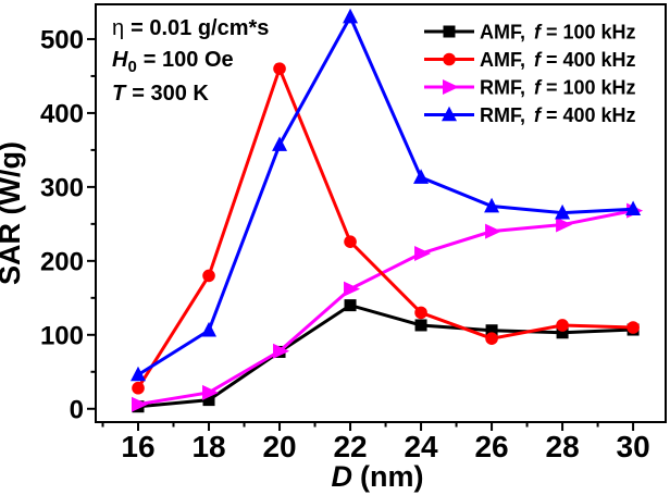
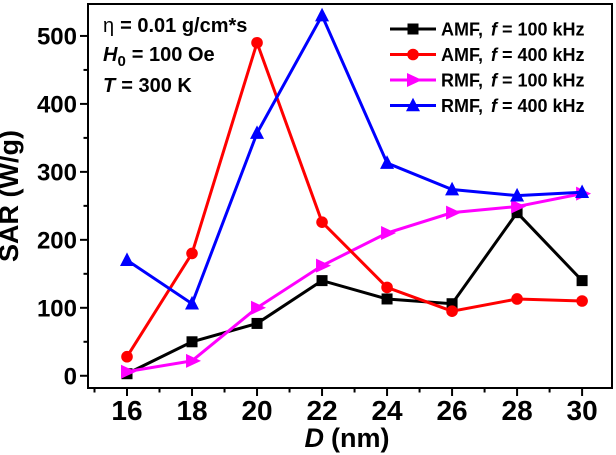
RMF, f = 400 kHz/16: 50 -> 170
AMF, f = 100 kHz/18: 10 -> 50
AMF, f = 400 kHz/20: 460 -> 490
RMF, f = 100 kHz/20: 80 -> 100
AMF, f = 100 kHz/28: 100 -> 240
AMF, f = 100 kHz/30: 110 -> 140
